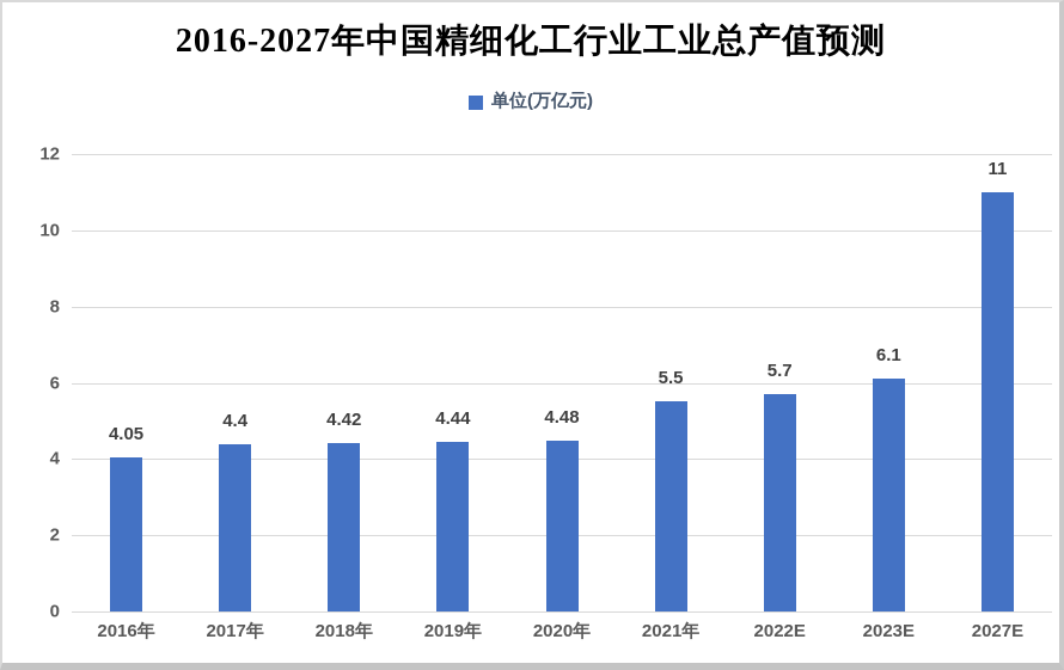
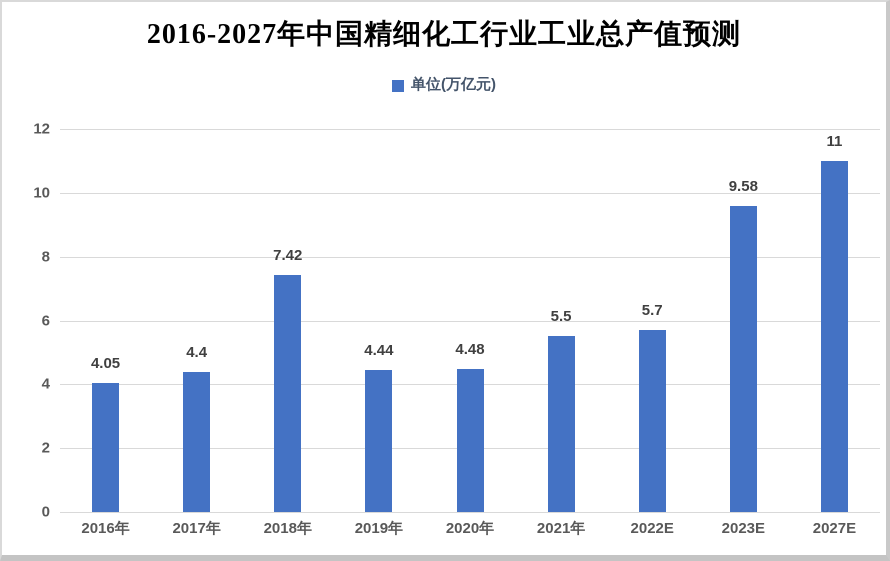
2018年: 4.42 -> 7.42
2023E: 6.1 -> 9.58
